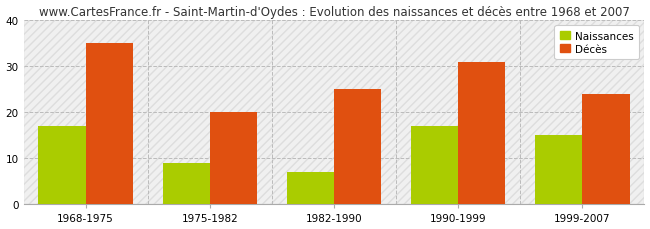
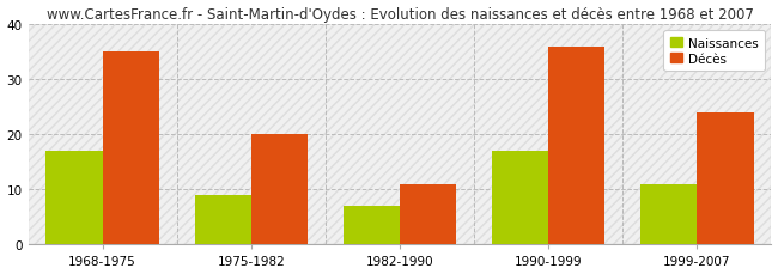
Décès/1982-1990: 25 -> 11
Décès/1990-1999: 31 -> 36
Naissances/1999-2007: 15 -> 11
